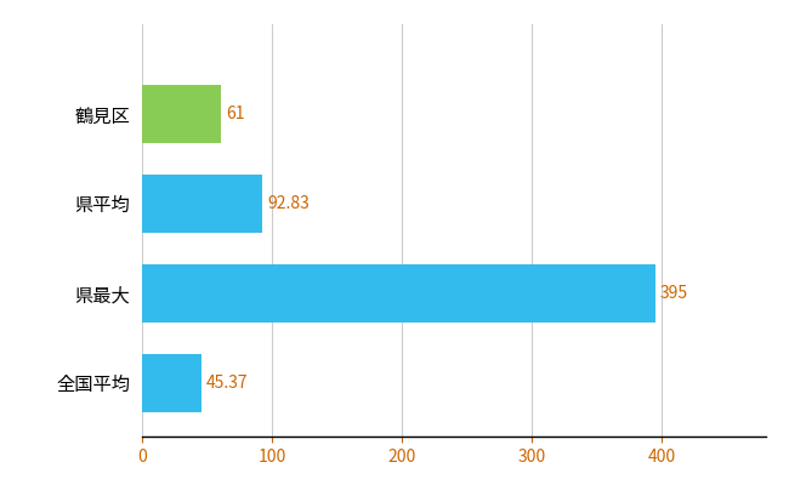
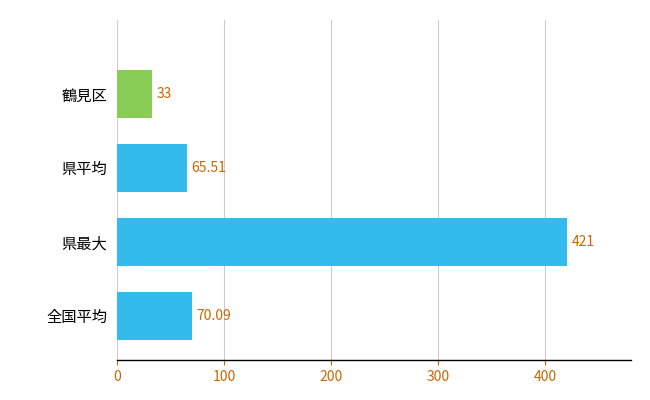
鶴見区: 61 -> 33
県平均: 92.83 -> 65.51
県最大: 395 -> 421
全国平均: 45.37 -> 70.09
